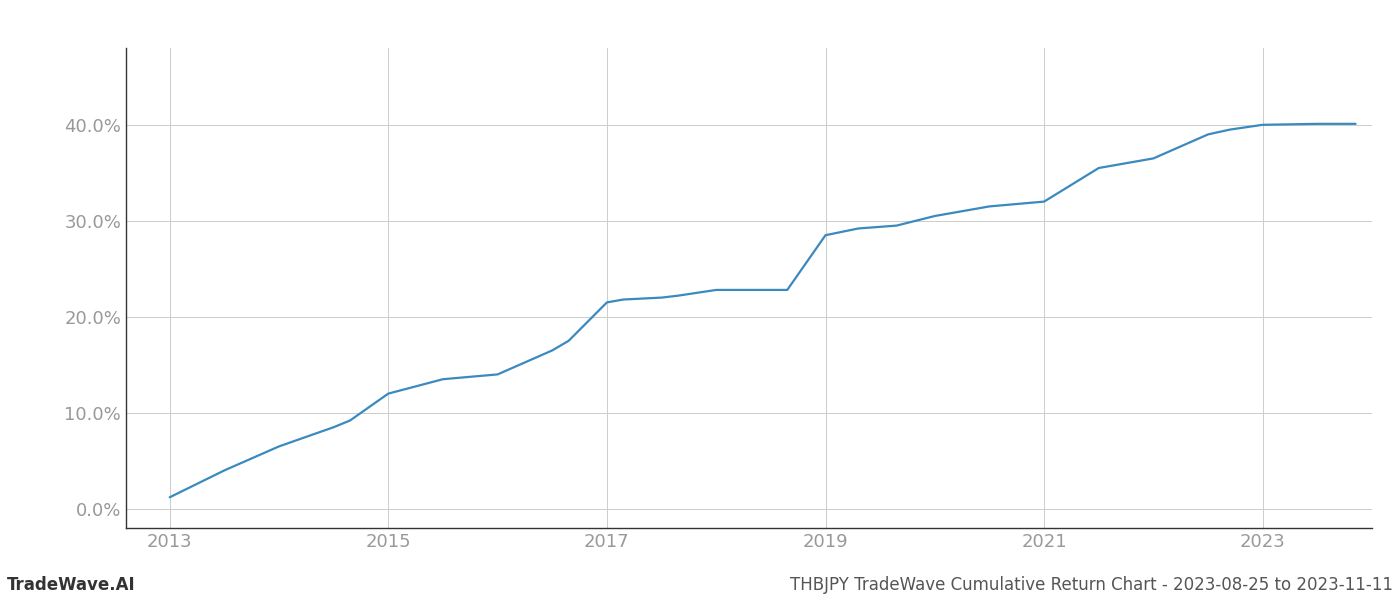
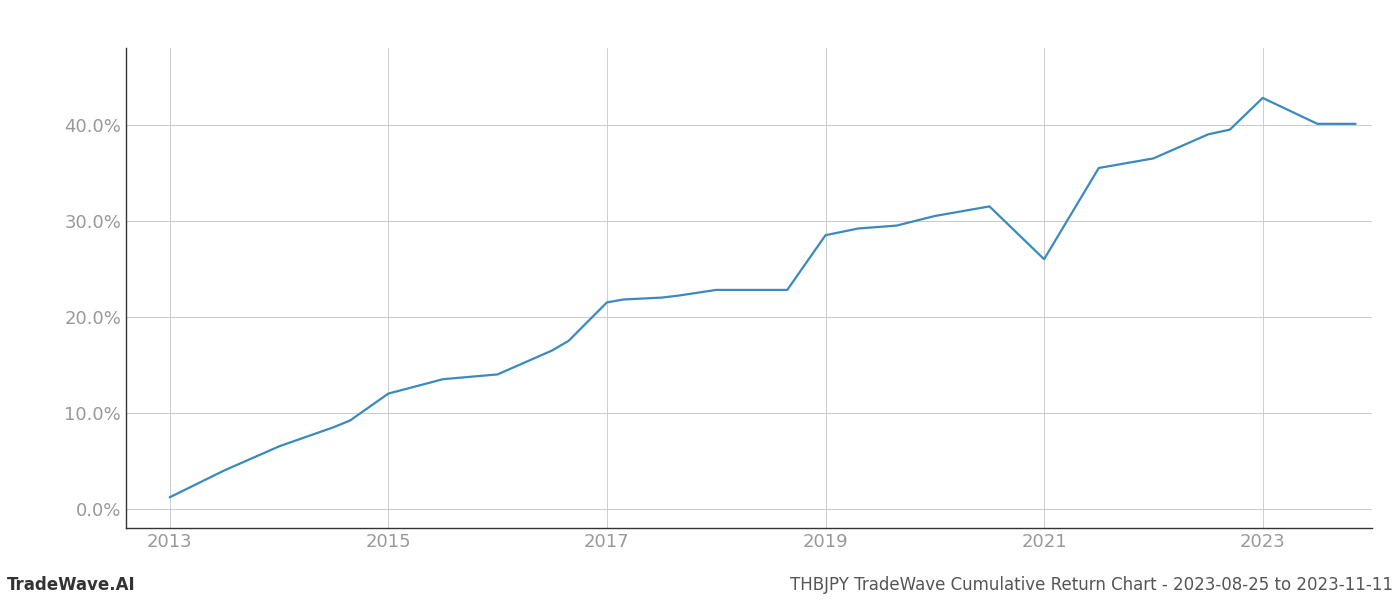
2021: 32.0% -> 26.0%
2023: 40.0% -> 42.8%
